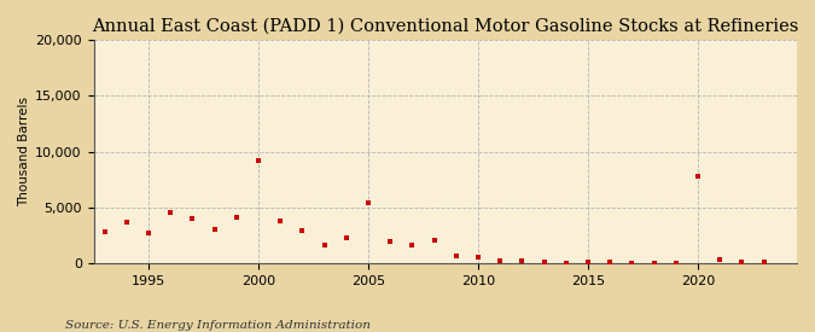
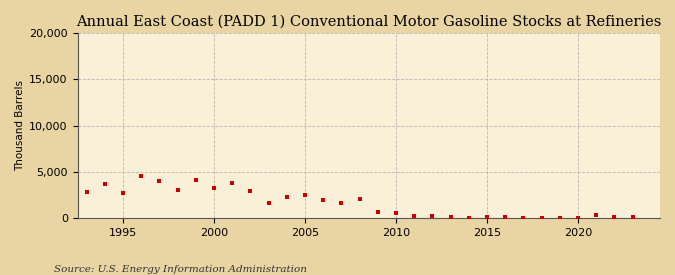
2000: 9,200 -> 3,300
2005: 5,400 -> 2,500
2020: 7,800 -> 100
